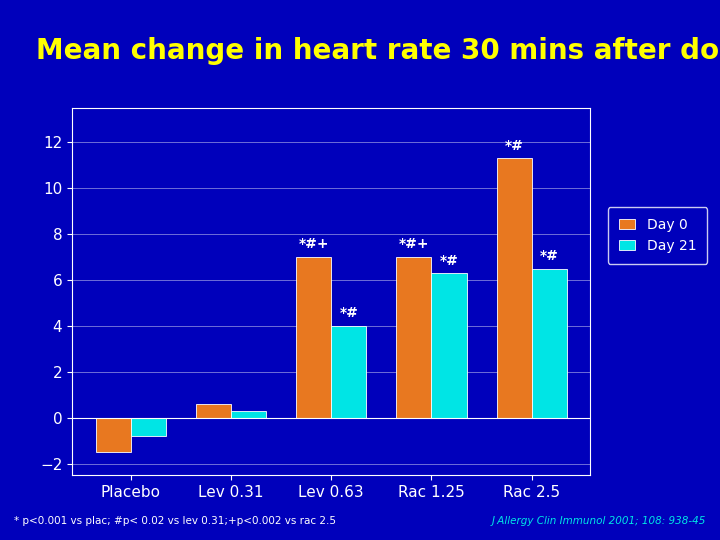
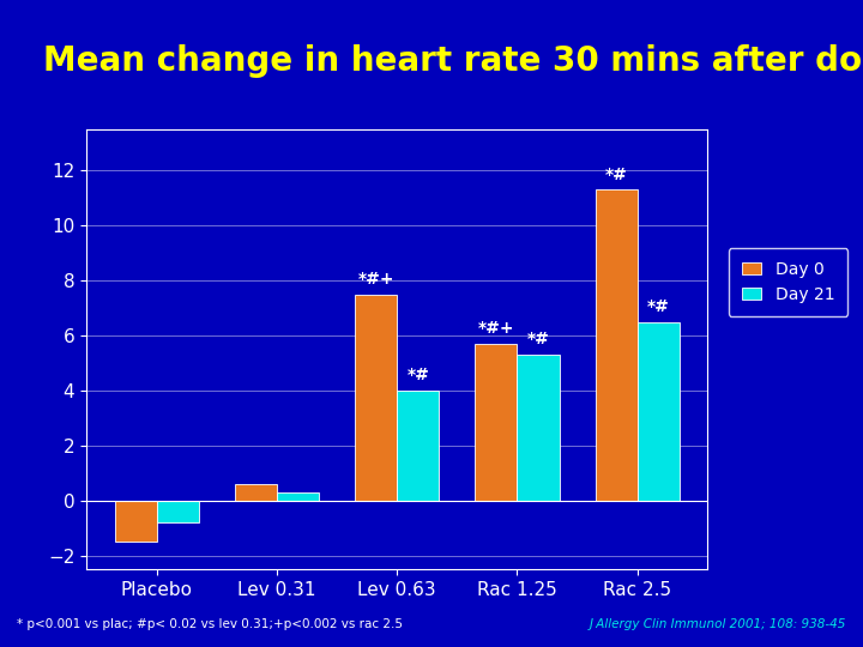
Day 0/Lev 0.63: 7.0 -> 7.5
Day 0/Rac 1.25: 7.0 -> 5.7
Day 21/Rac 1.25: 6.3 -> 5.3
